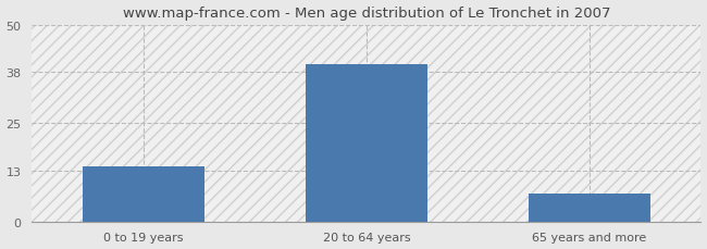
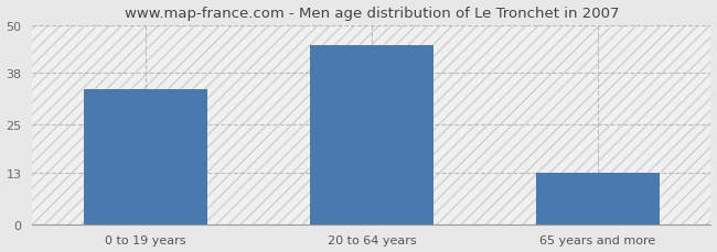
0 to 19 years: 14 -> 34
20 to 64 years: 40 -> 45
65 years and more: 7 -> 13
